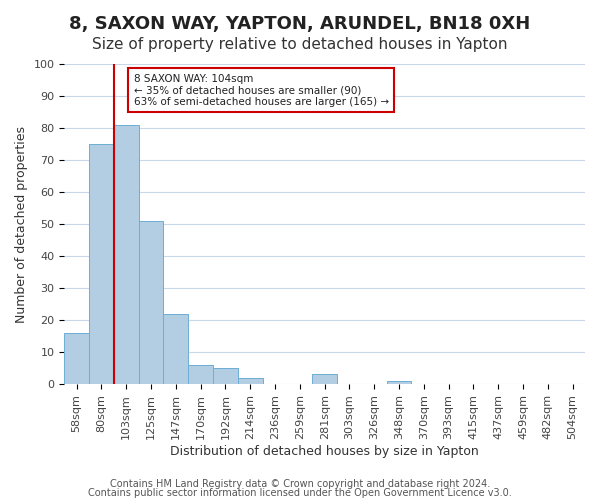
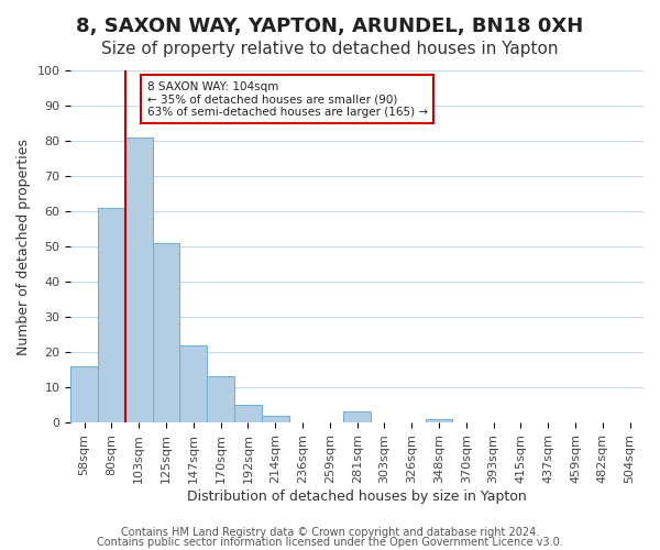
80sqm: 75 -> 61
170sqm: 6 -> 13
